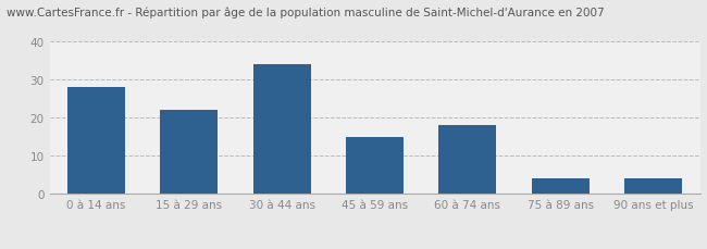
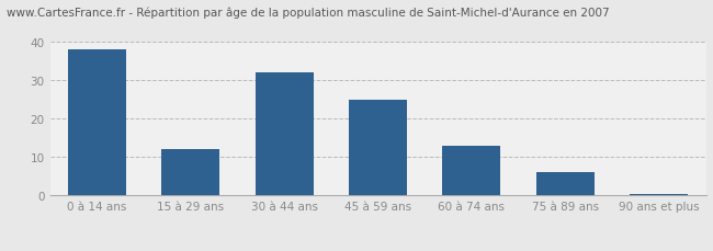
0 à 14 ans: 28.0 -> 38.0
15 à 29 ans: 22.0 -> 12.0
30 à 44 ans: 34.0 -> 32.0
45 à 59 ans: 15.0 -> 25.0
60 à 74 ans: 18.0 -> 13.0
75 à 89 ans: 4.0 -> 6.0
90 ans et plus: 4.0 -> 0.5
